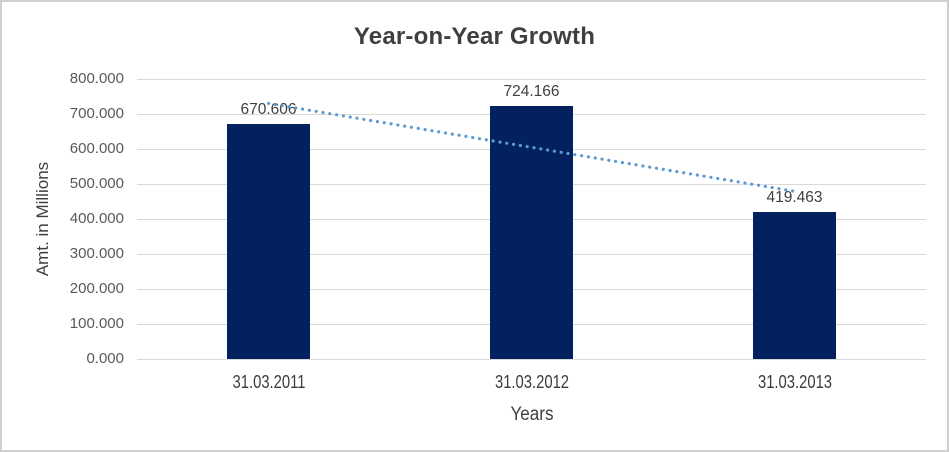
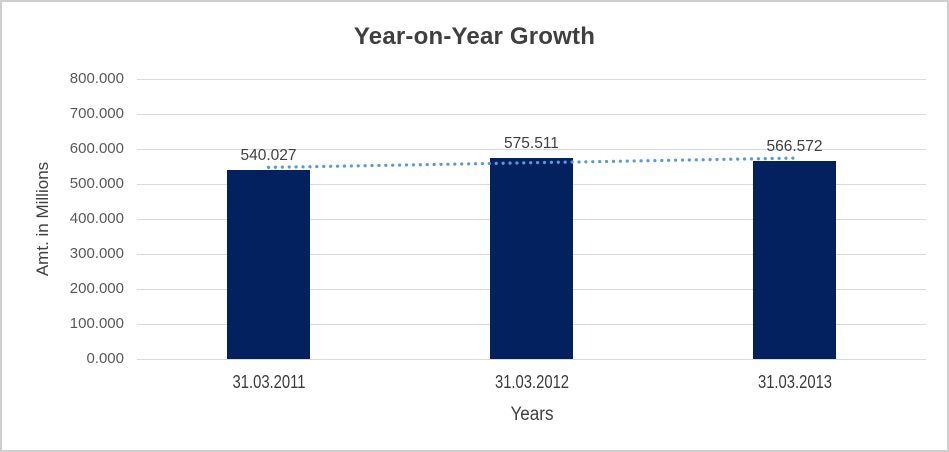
31.03.2011: 670.606 -> 540.027
31.03.2012: 724.166 -> 575.511
31.03.2013: 419.463 -> 566.572
